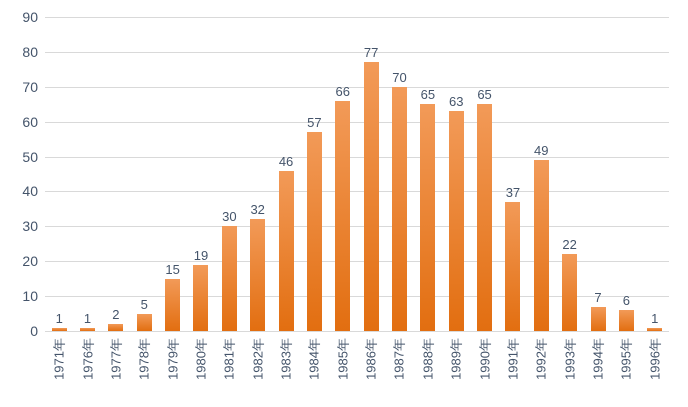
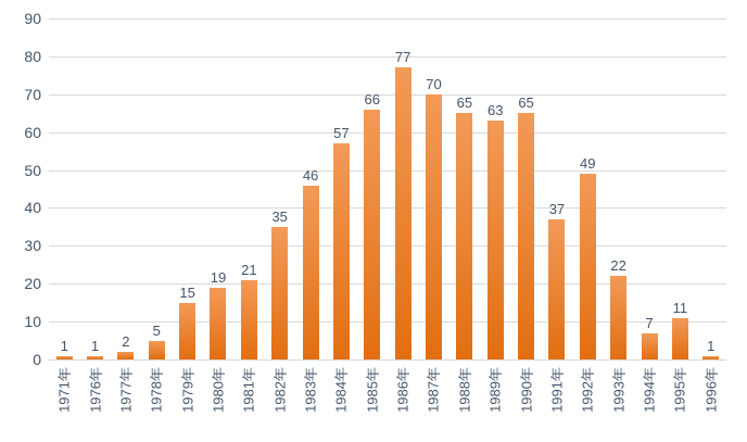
1981年: 30 -> 21
1982年: 32 -> 35
1995年: 6 -> 11
